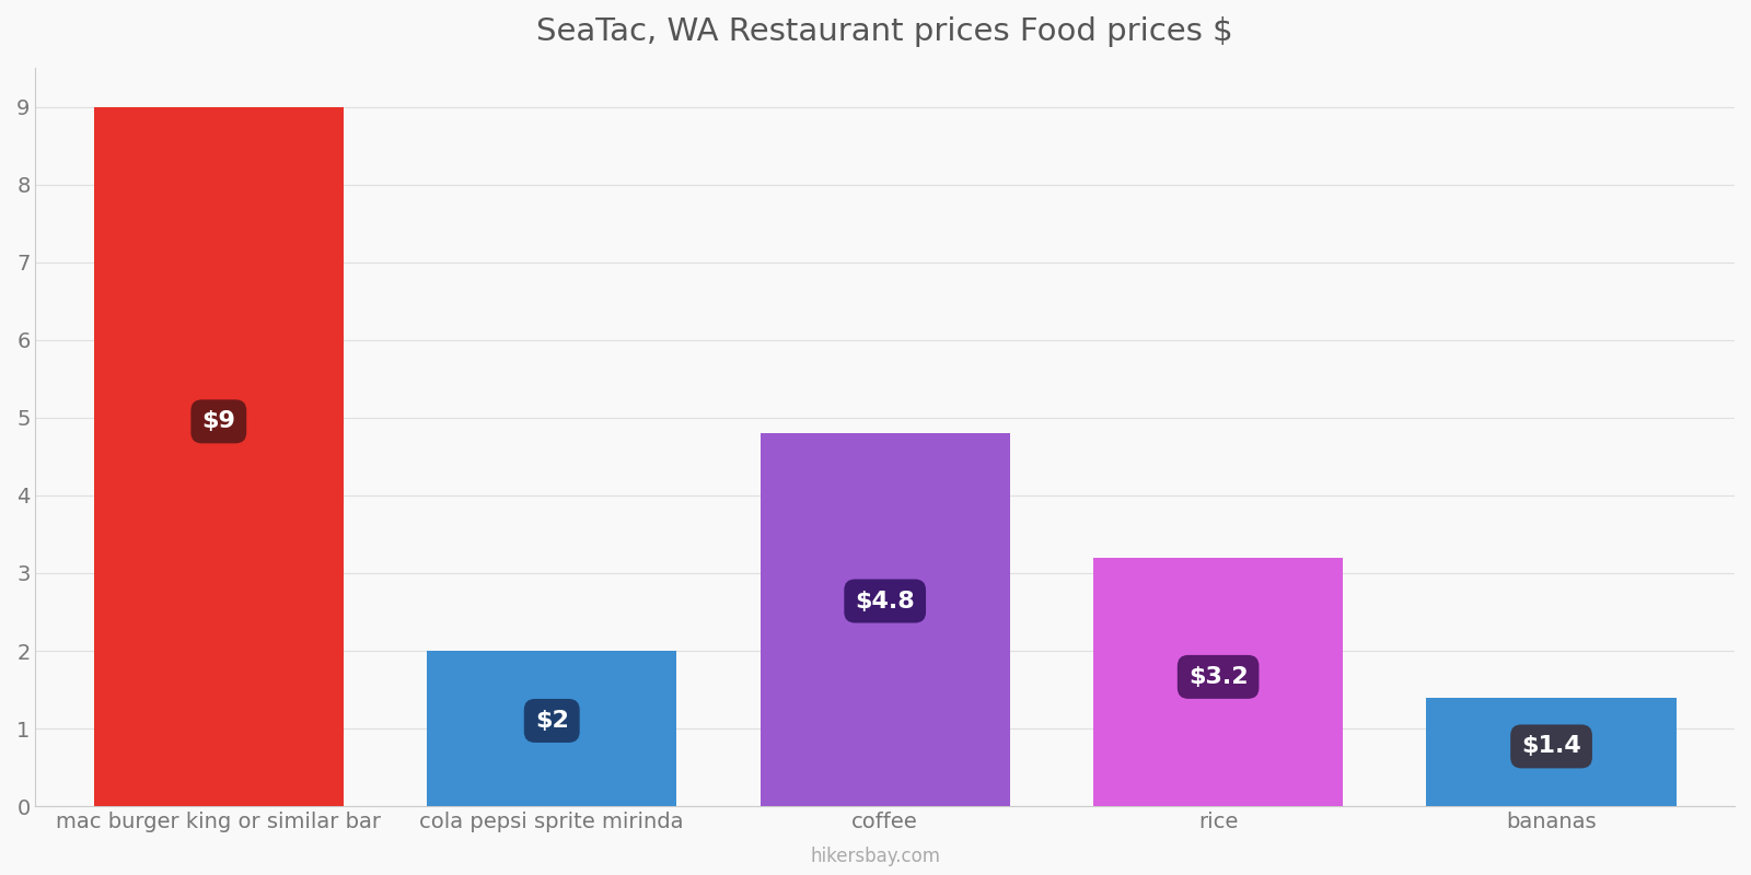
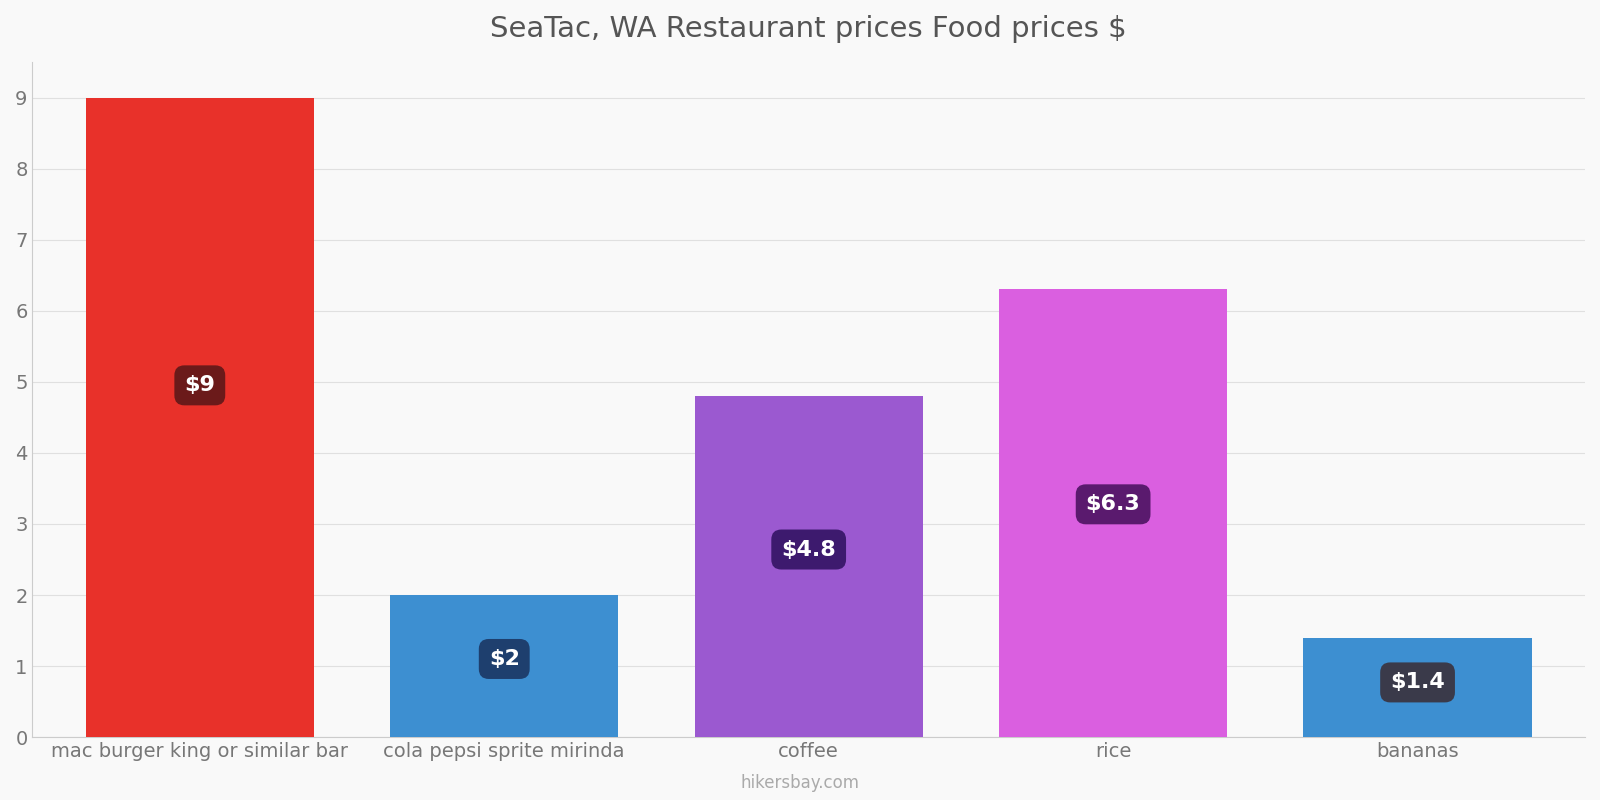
rice: $3.2 -> $6.3
